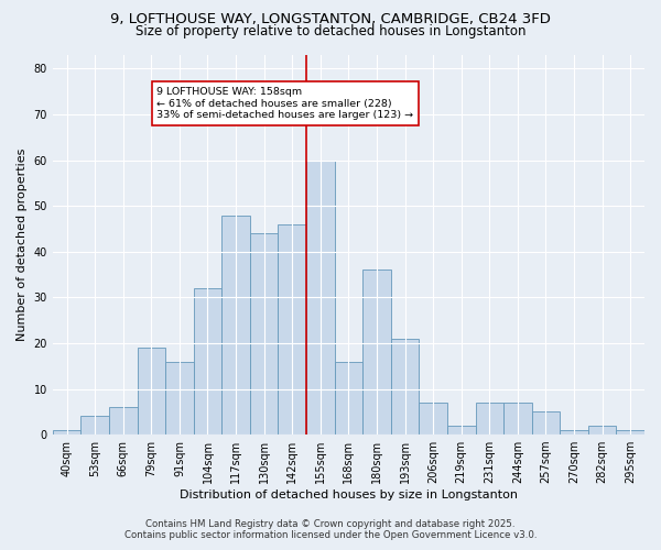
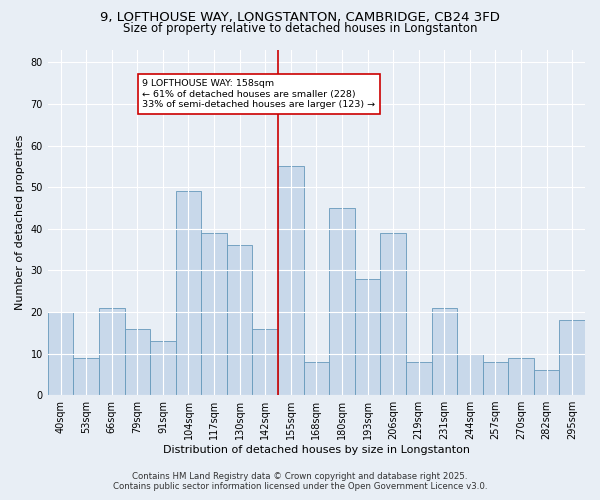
40sqm: 1 -> 20
53sqm: 4 -> 9
66sqm: 6 -> 21
79sqm: 19 -> 16
91sqm: 16 -> 13
104sqm: 32 -> 49
117sqm: 48 -> 39
130sqm: 44 -> 36
142sqm: 46 -> 16
155sqm: 60 -> 55
168sqm: 16 -> 8
180sqm: 36 -> 45
193sqm: 21 -> 28
206sqm: 7 -> 39
219sqm: 2 -> 8
231sqm: 7 -> 21
244sqm: 7 -> 10
257sqm: 5 -> 8
270sqm: 1 -> 9
282sqm: 2 -> 6
295sqm: 1 -> 18
